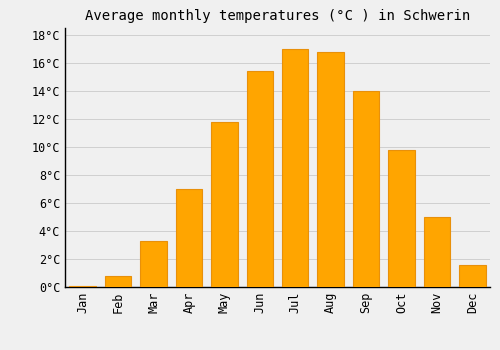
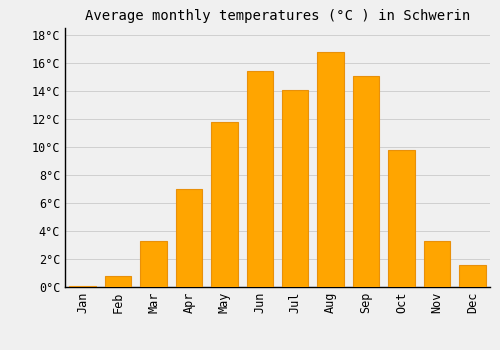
Jul: 17.0°C -> 14.1°C
Sep: 14.0°C -> 15.1°C
Nov: 5.0°C -> 3.3°C
